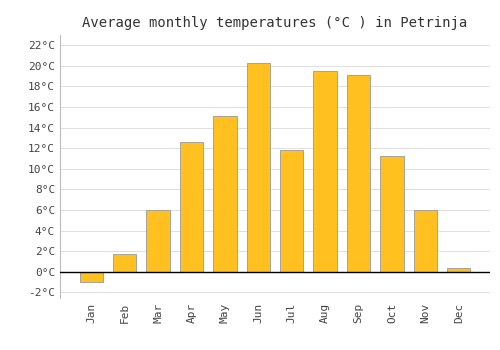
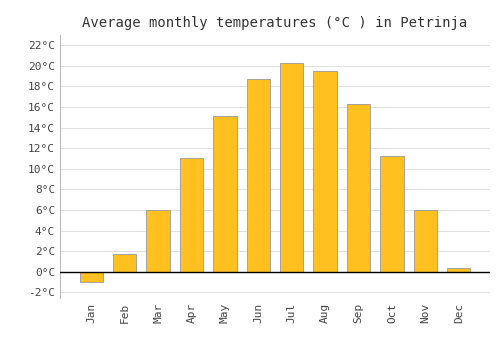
Apr: 12.6°C -> 11.1°C
Jun: 20.3°C -> 18.7°C
Jul: 11.8°C -> 20.3°C
Sep: 19.1°C -> 16.3°C
